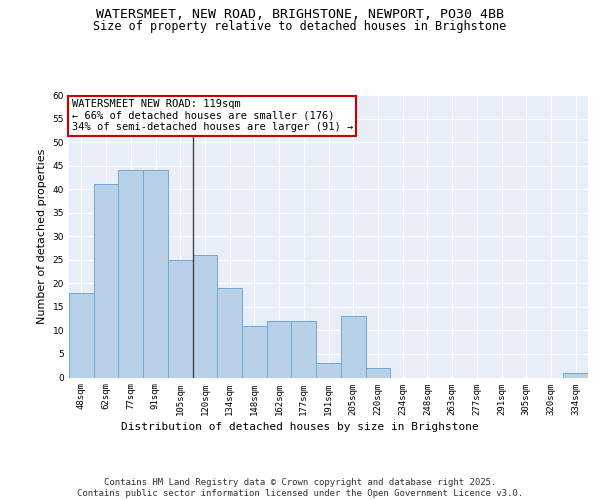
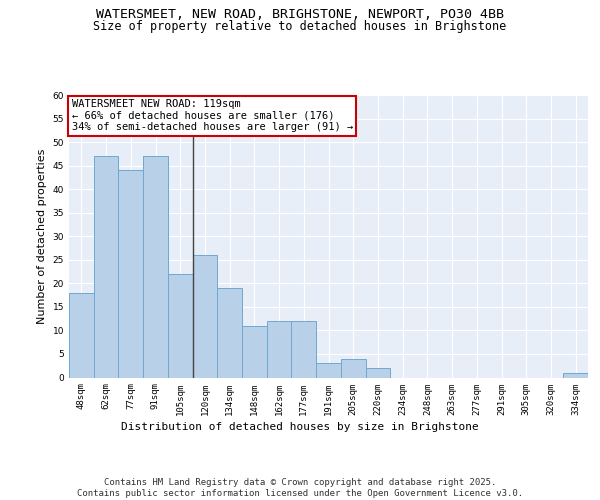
62sqm: 41 -> 47
91sqm: 44 -> 47
105sqm: 25 -> 22
205sqm: 13 -> 4
